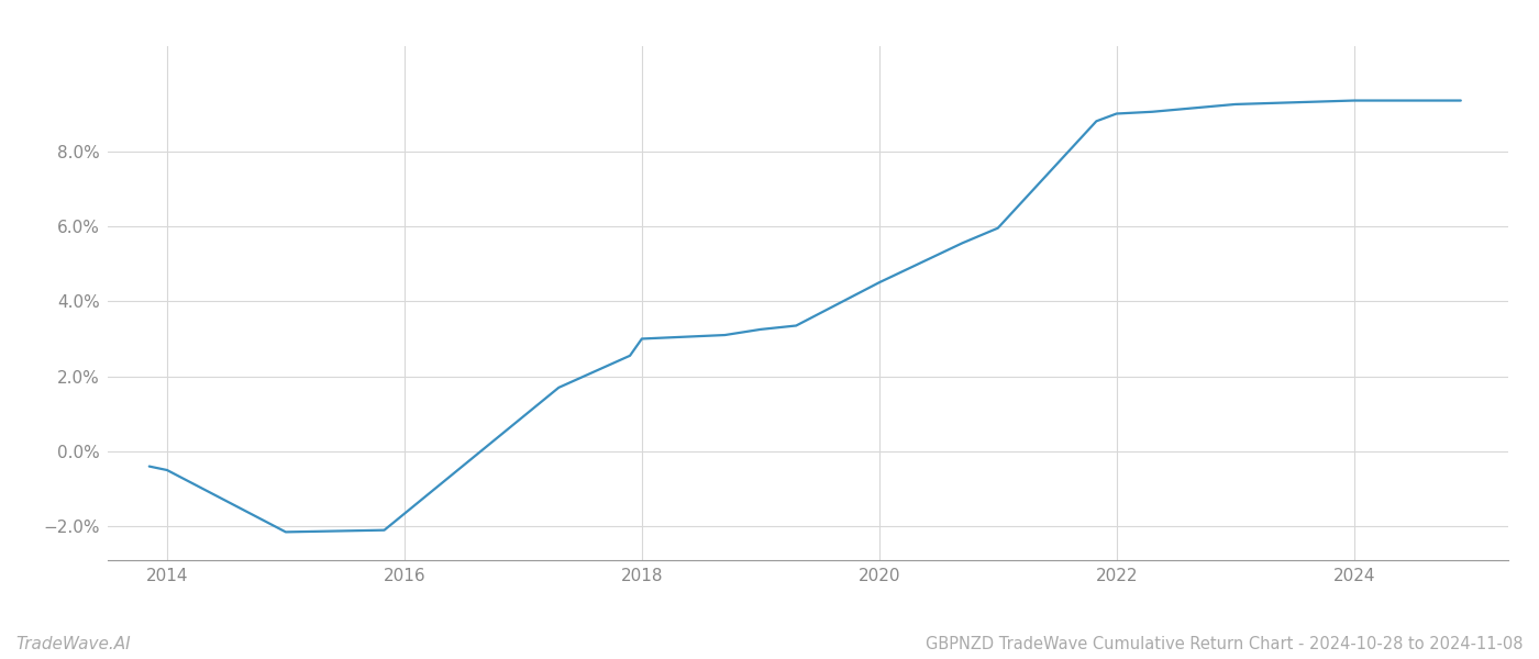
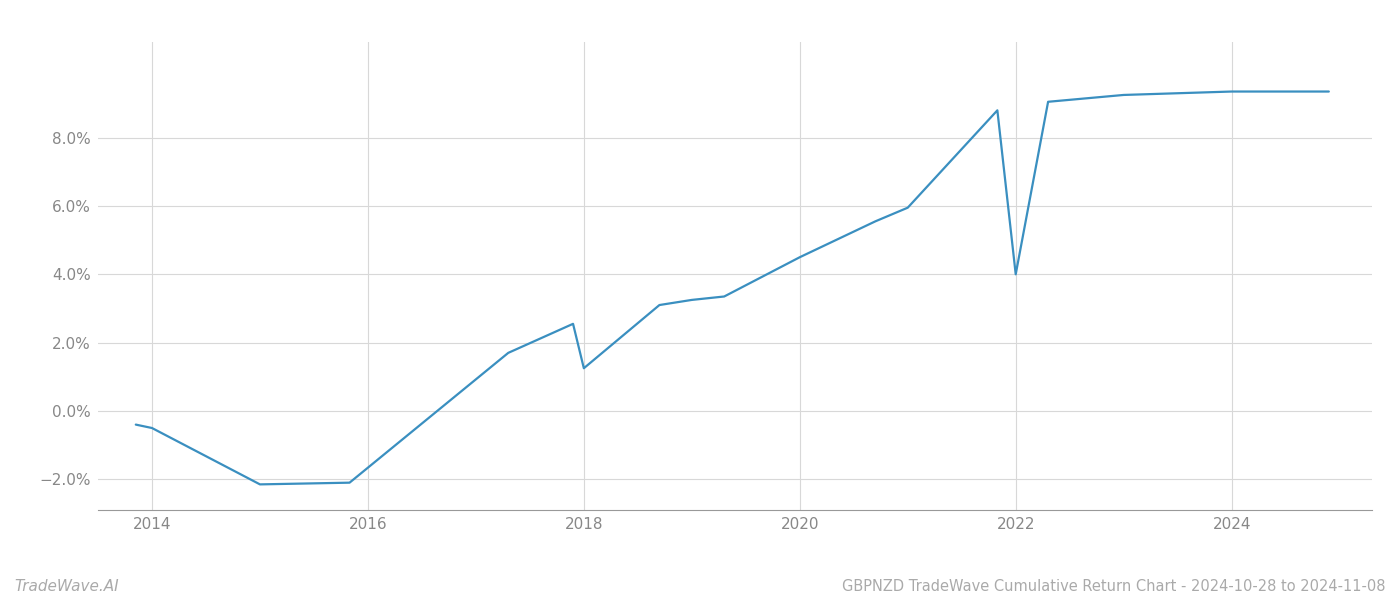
2018: 3.00% -> 1.25%
2022: 9.00% -> 4.00%
